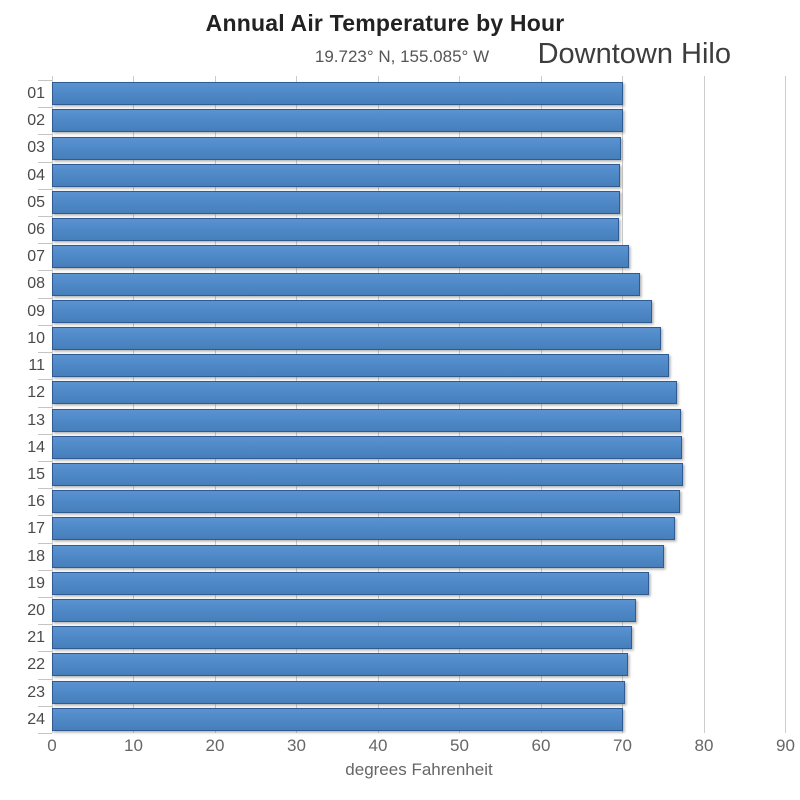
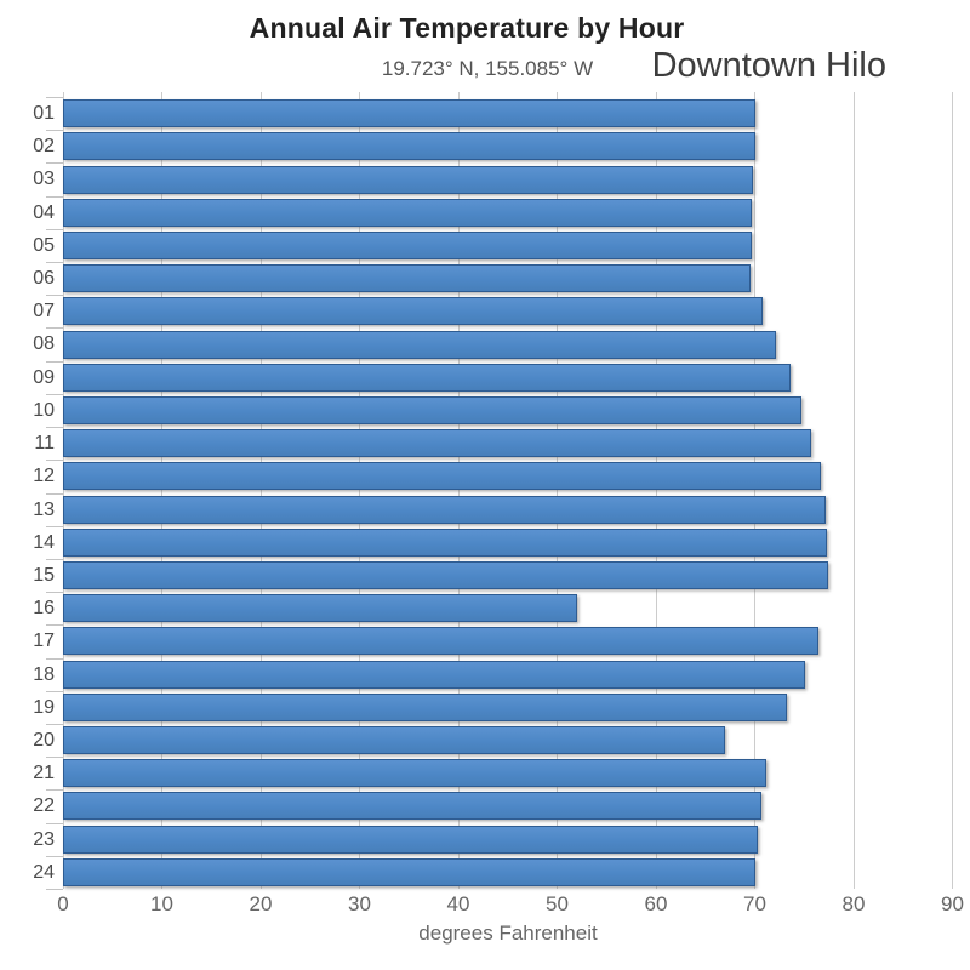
16: 77 -> 52
20: 72 -> 67
